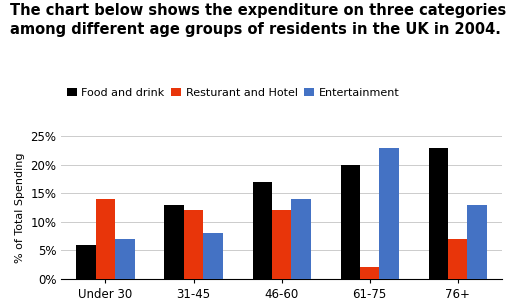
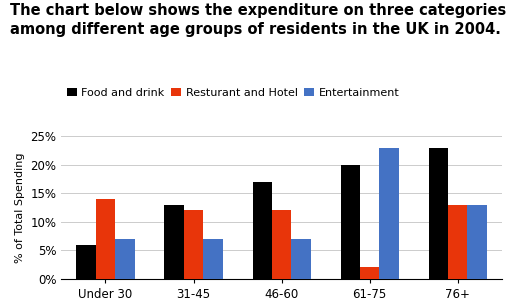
Entertainment/31-45: 8% -> 7%
Entertainment/46-60: 14% -> 7%
Resturant and Hotel/76+: 7% -> 13%
